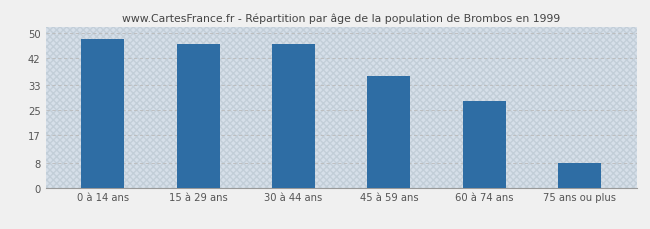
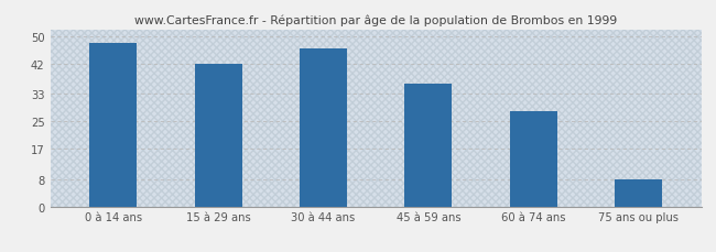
15 à 29 ans: 46.5 -> 42.0
